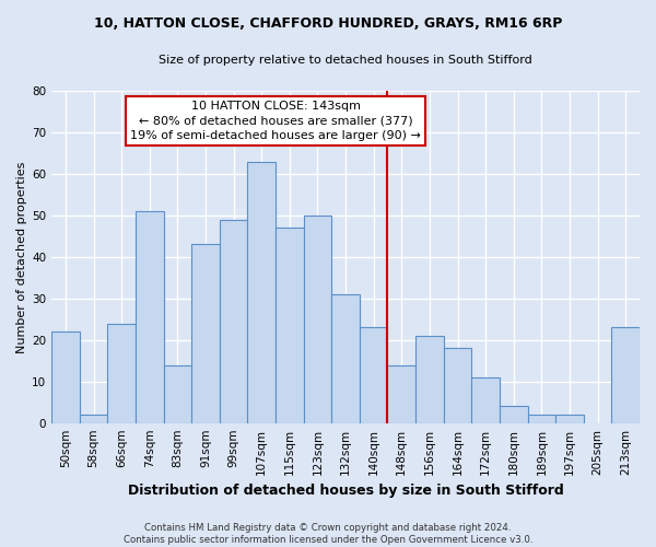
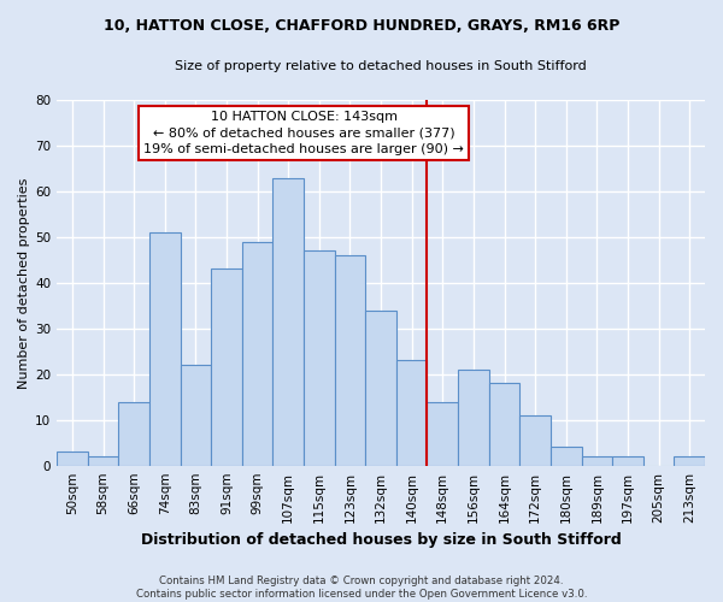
50sqm: 22 -> 3
66sqm: 24 -> 14
83sqm: 14 -> 22
123sqm: 50 -> 46
132sqm: 31 -> 34
213sqm: 23 -> 2
